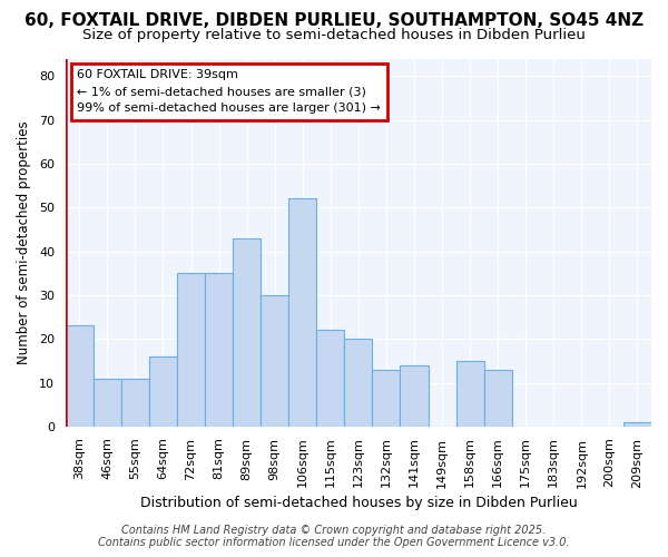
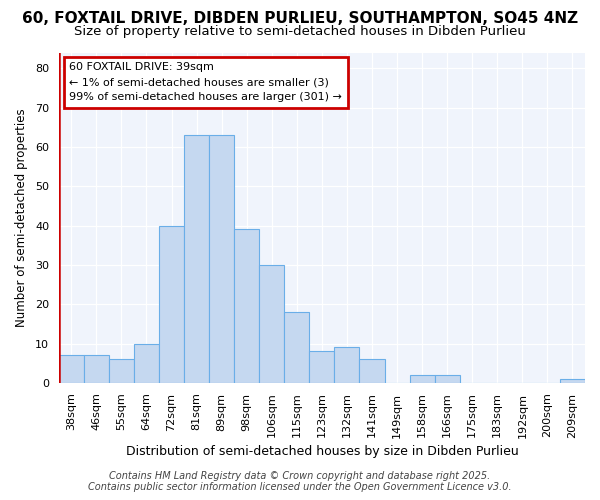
38sqm: 23 -> 7
46sqm: 11 -> 7
55sqm: 11 -> 6
64sqm: 16 -> 10
72sqm: 35 -> 40
81sqm: 35 -> 63
89sqm: 43 -> 63
98sqm: 30 -> 39
106sqm: 52 -> 30
115sqm: 22 -> 18
123sqm: 20 -> 8
132sqm: 13 -> 9
141sqm: 14 -> 6
158sqm: 15 -> 2
166sqm: 13 -> 2
